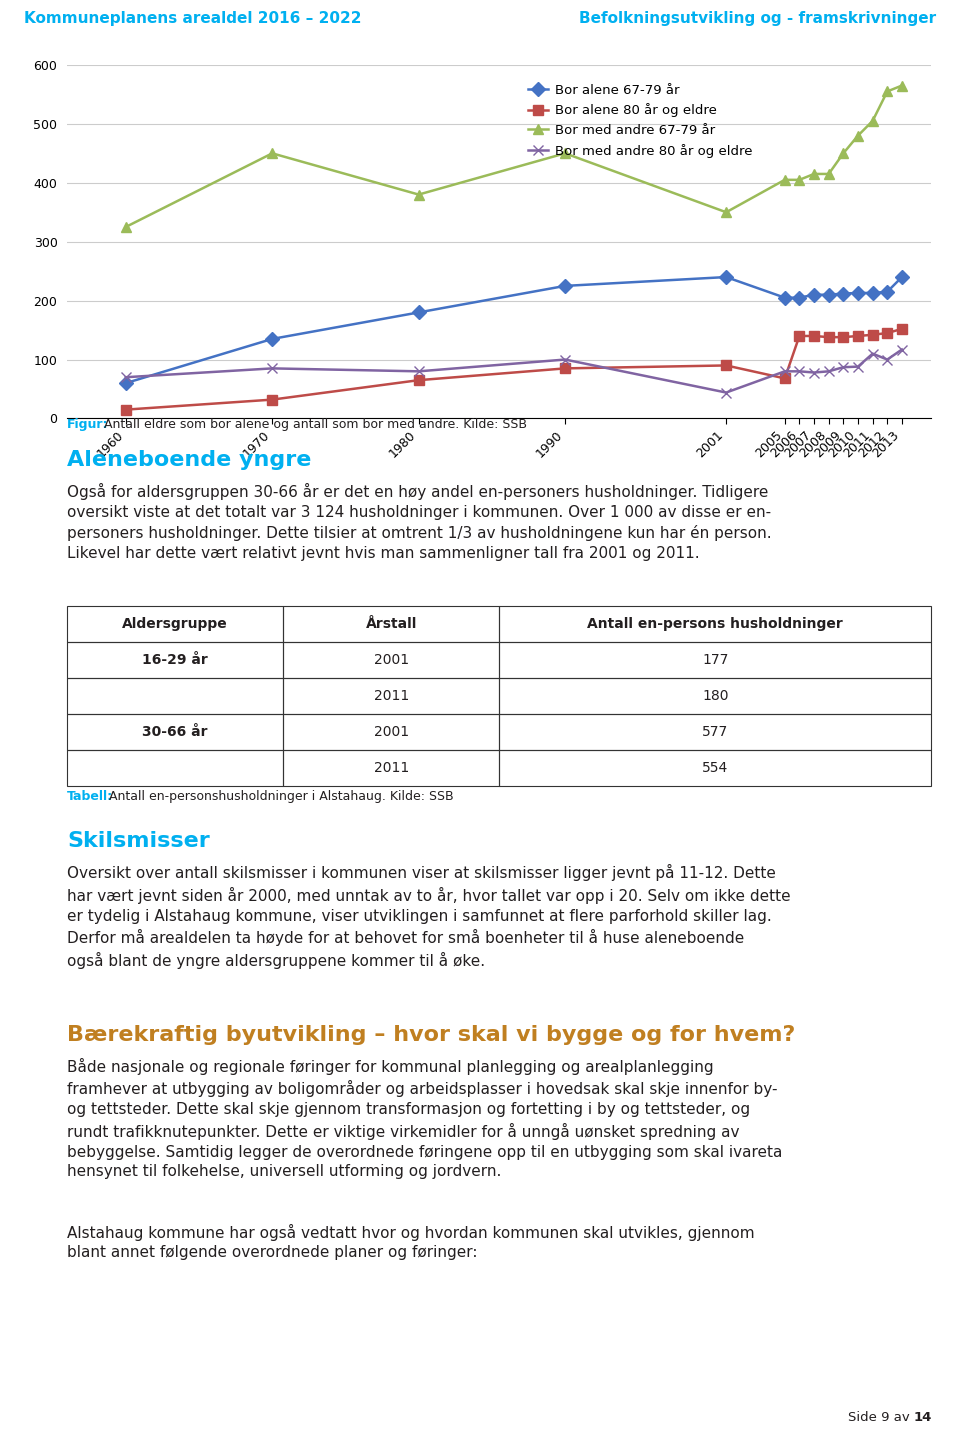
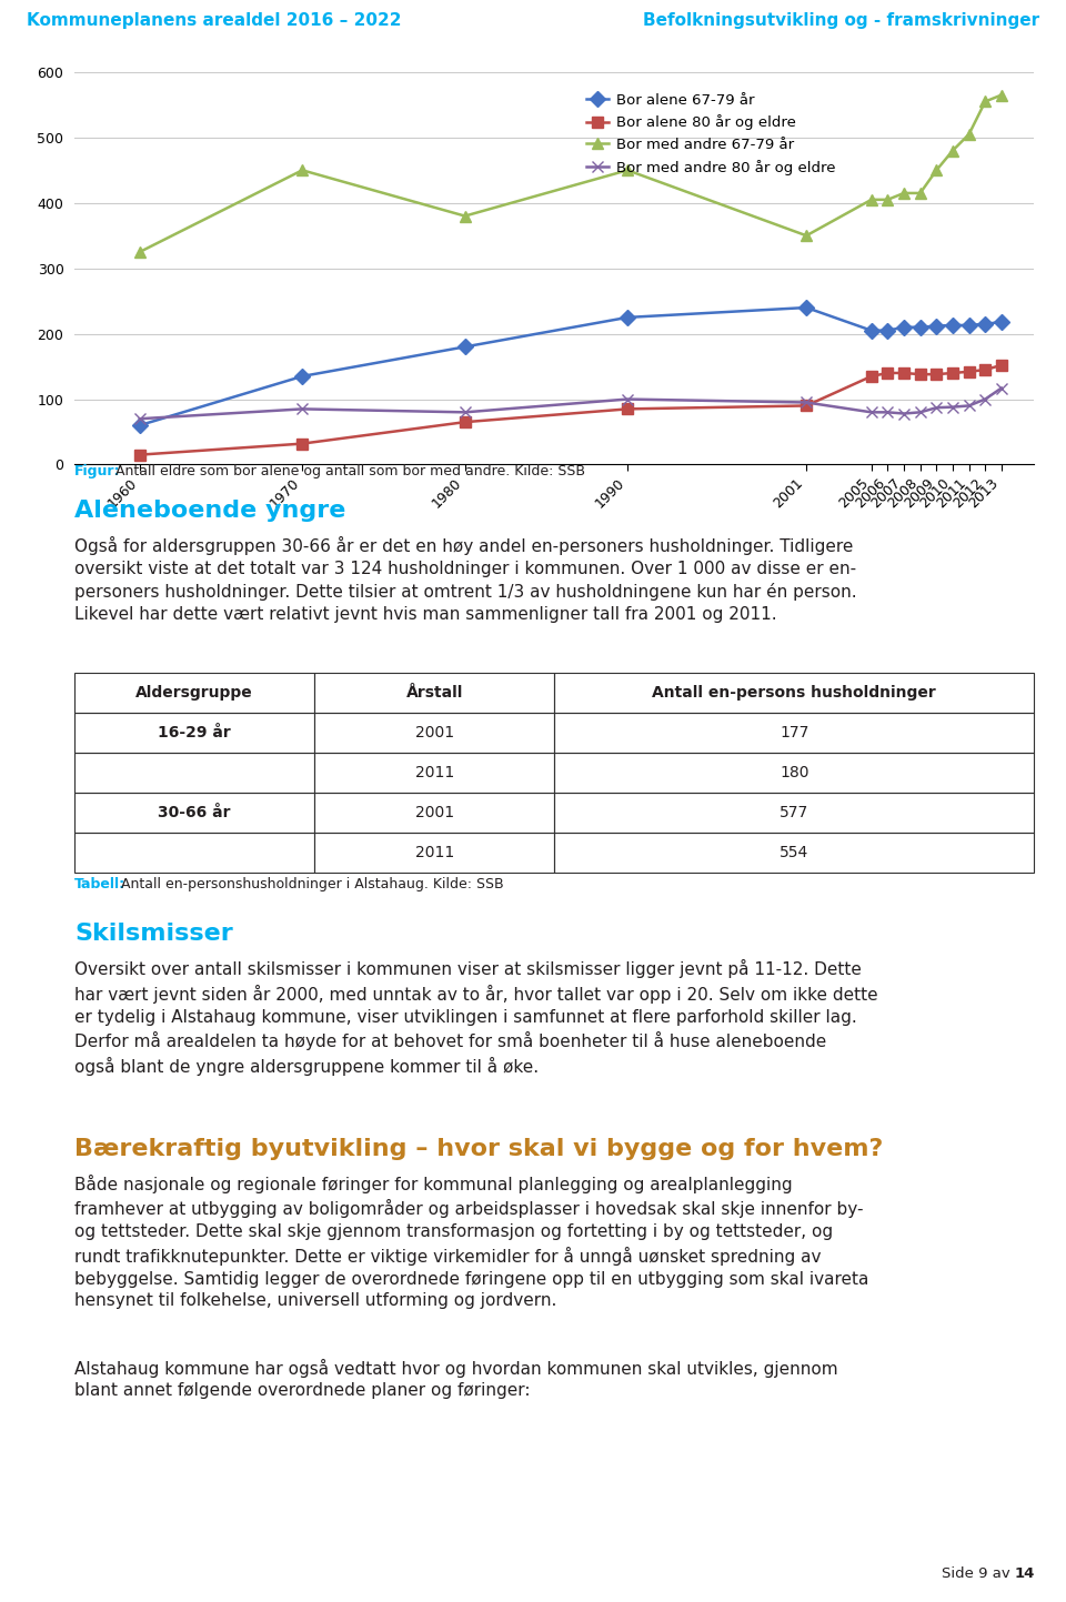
Bor med andre 80 år og eldre/2001: 44 -> 95
Bor alene 80 år og eldre/2005: 68 -> 135
Bor med andre 80 år og eldre/2011: 110 -> 90
Bor alene 67-79 år/2013: 240 -> 218
